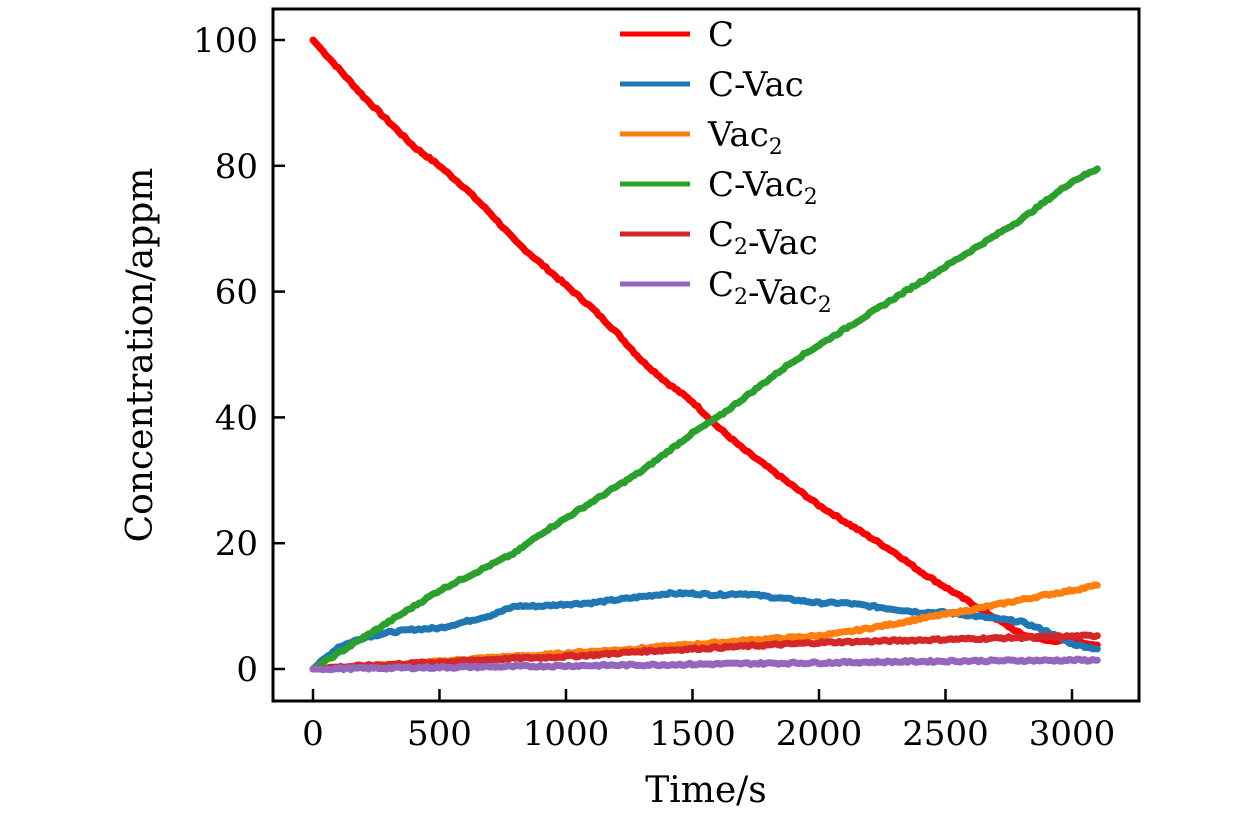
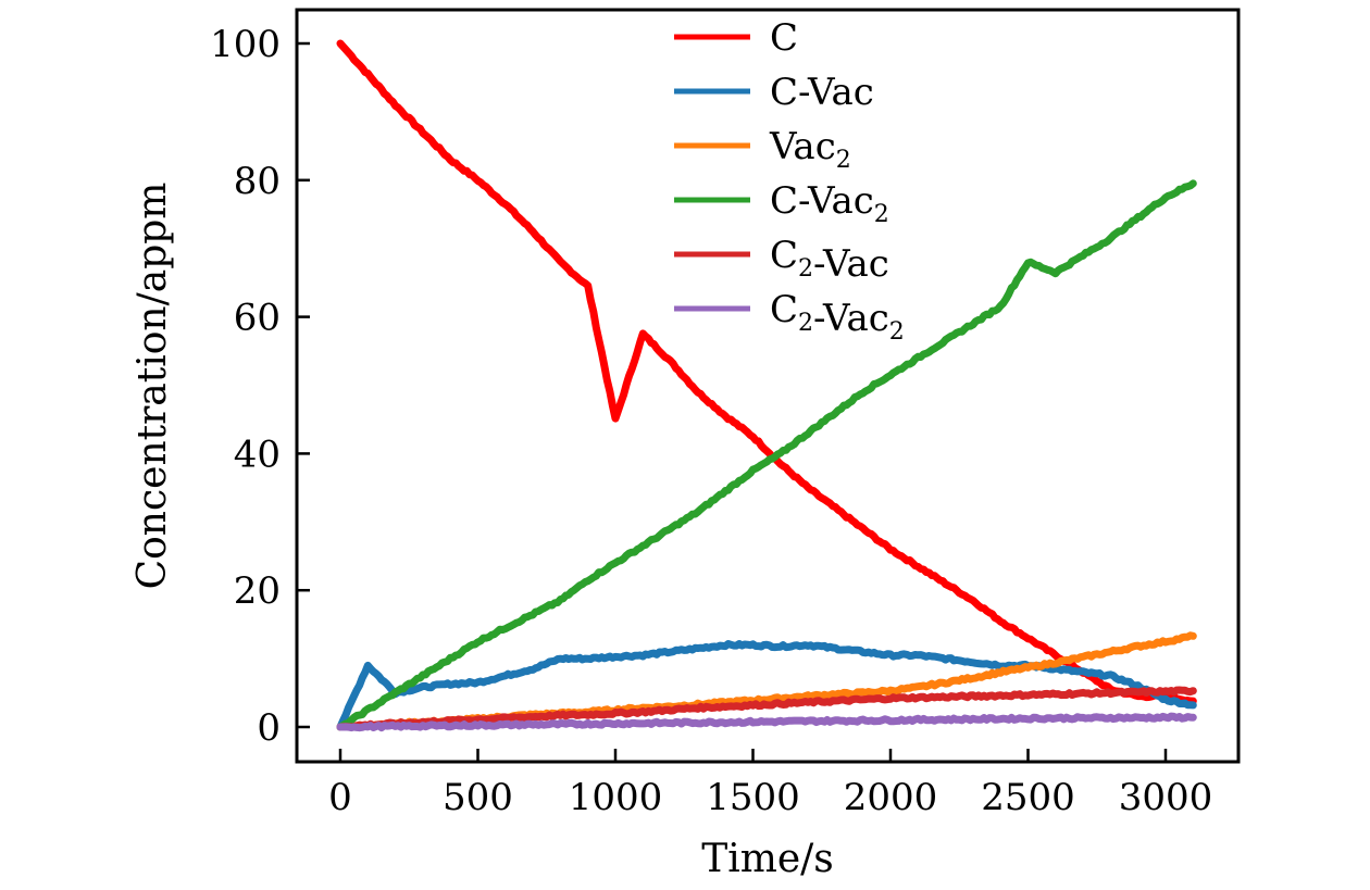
C-Vac/100: 4 -> 9
C/1000: 61 -> 45
C-Vac2/2500: 64 -> 68
